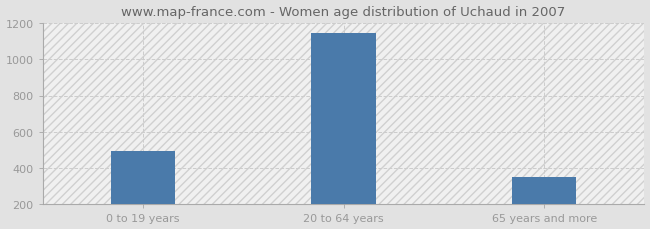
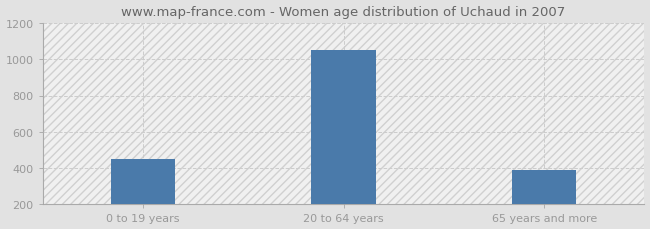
0 to 19 years: 490 -> 450
20 to 64 years: 1140 -> 1050
65 years and more: 350 -> 390
